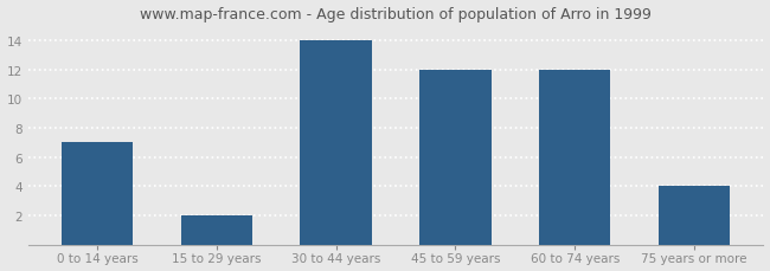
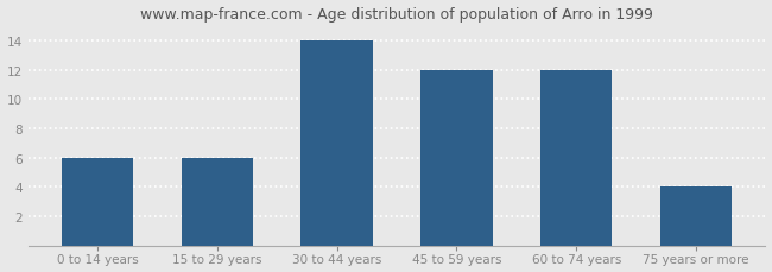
0 to 14 years: 7 -> 6
15 to 29 years: 2 -> 6
